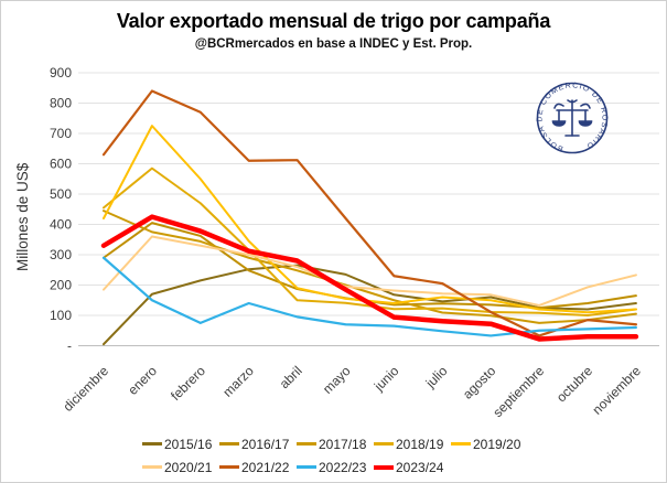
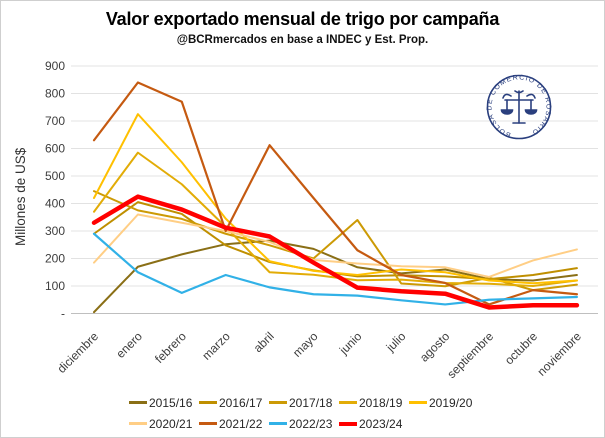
2018/19/diciembre: 460 -> 370
2021/22/marzo: 610 -> 300
2017/18/junio: 150 -> 340
2021/22/julio: 200 -> 140
2017/18/septiembre: 80 -> 130
